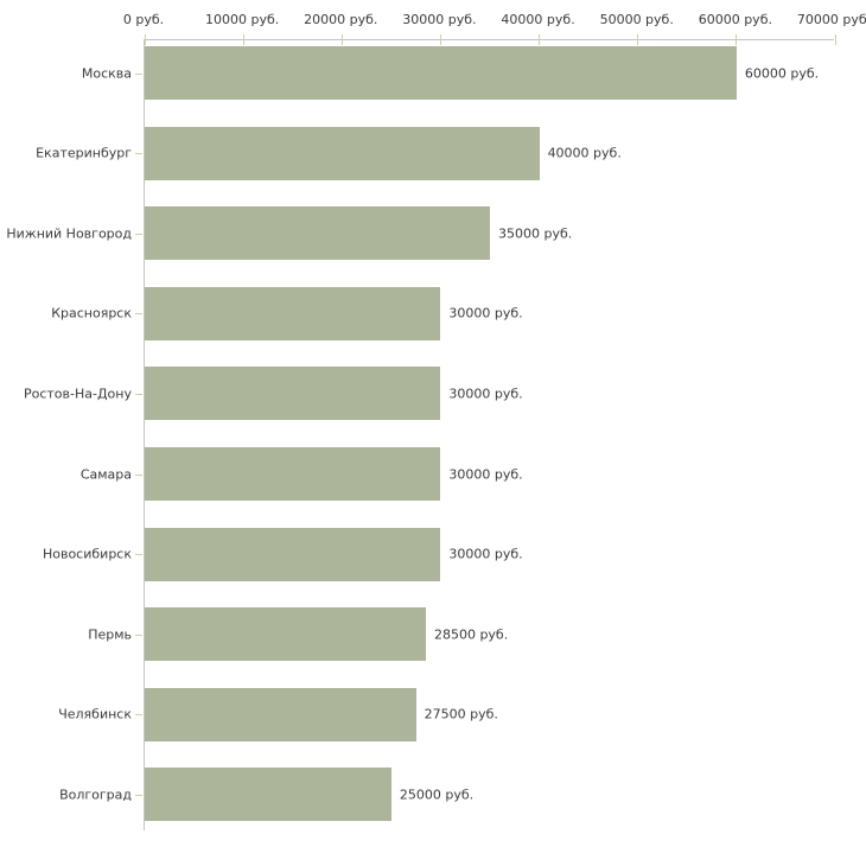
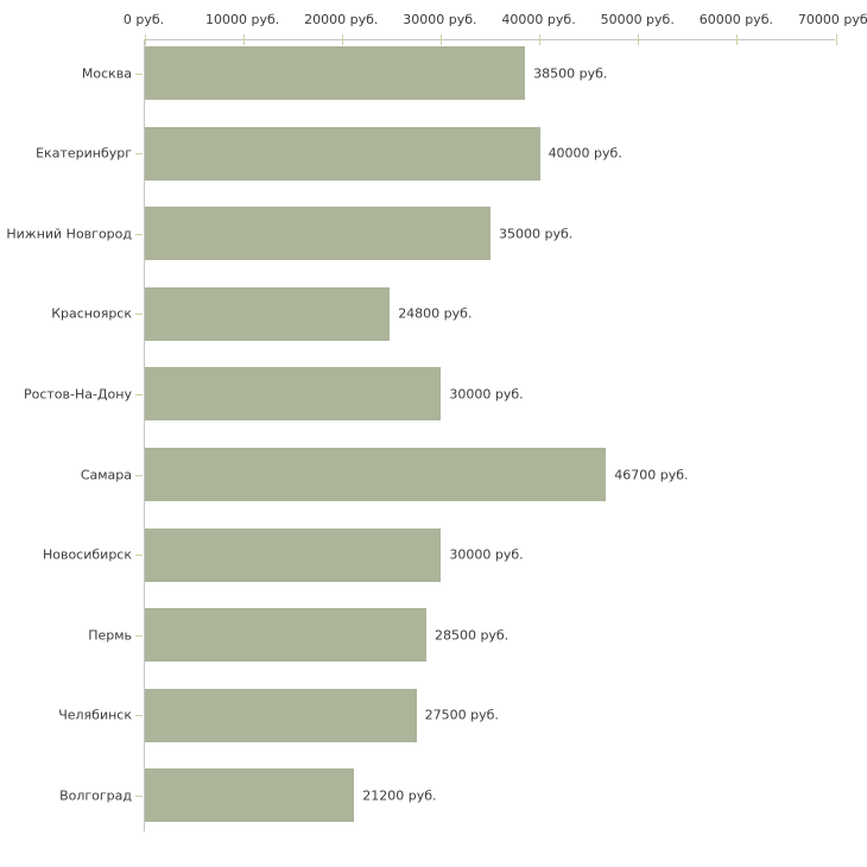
Москва: 60000 -> 38500
Красноярск: 30000 -> 24800
Самара: 30000 -> 46700
Волгоград: 25000 -> 21200
